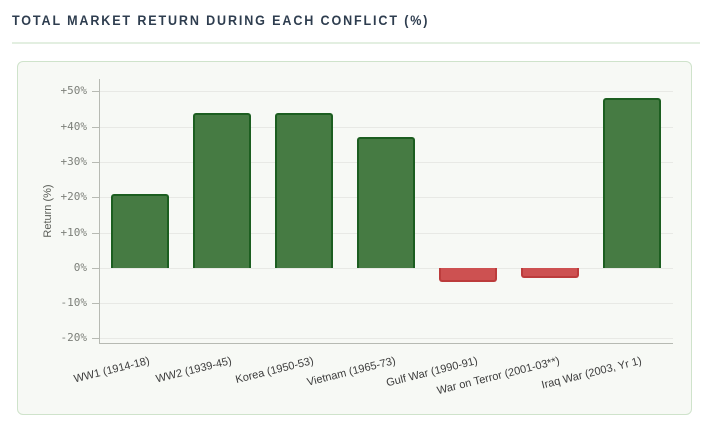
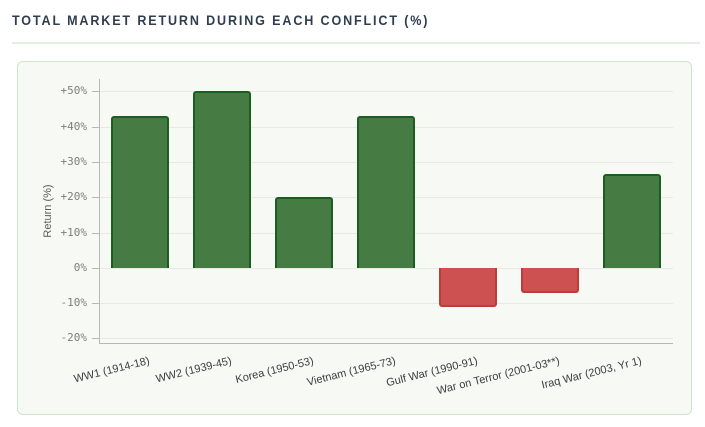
WW1 (1914-18): 21% -> 43%
WW2 (1939-45): 44% -> 50%
Korea (1950-53): 44% -> 20%
Vietnam (1965-73): 37% -> 43%
Gulf War (1990-91): -4% -> -11%
War on Terror (2001-03**): -3% -> -7%
Iraq War (2003, Yr 1): 48% -> 26%
